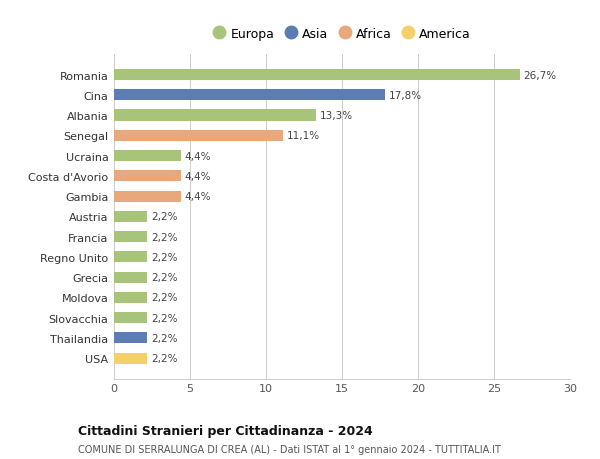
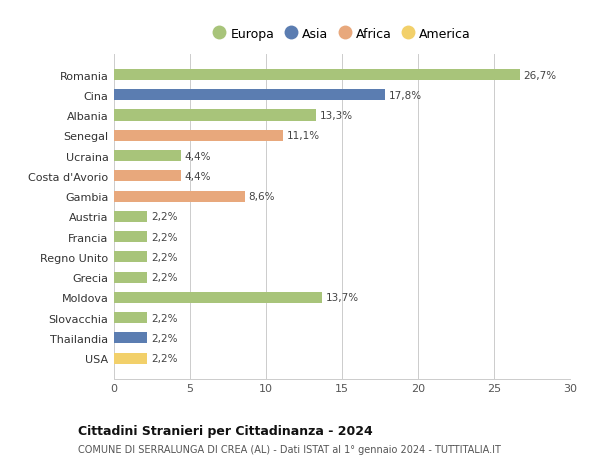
Gambia: 4,4% -> 8,6%
Moldova: 2,2% -> 13,7%
